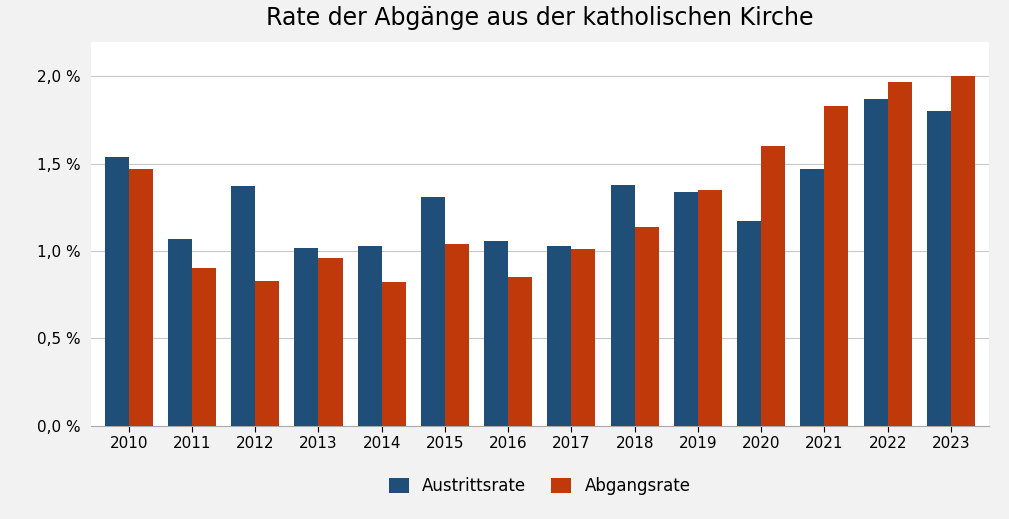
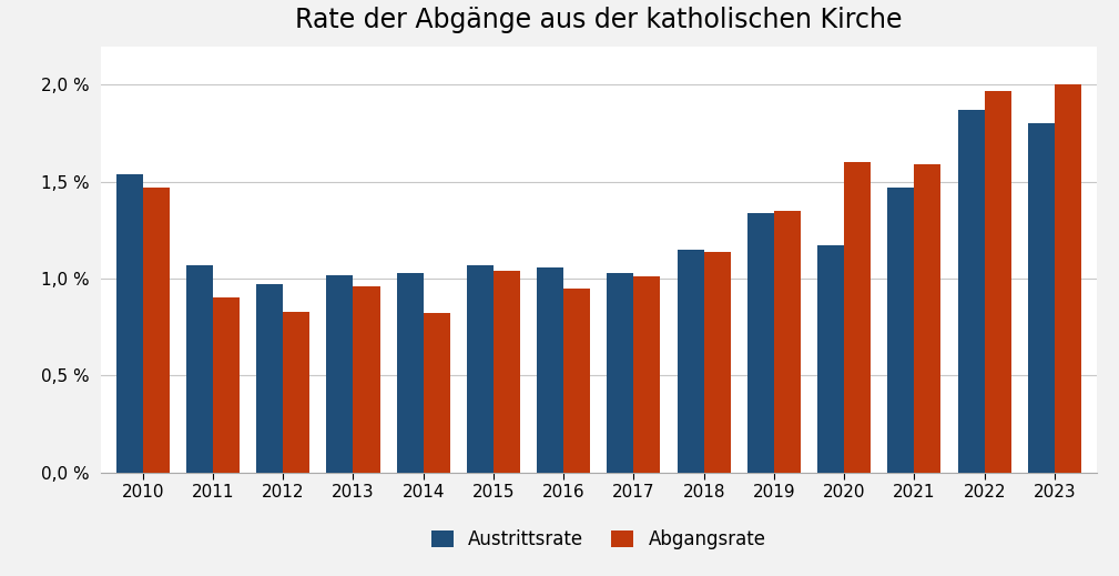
Austrittsrate/2012: 1,37 % -> 0,97 %
Austrittsrate/2015: 1,31 % -> 1,07 %
Abgangsrate/2016: 0,85 % -> 0,95 %
Austrittsrate/2018: 1,38 % -> 1,15 %
Abgangsrate/2021: 1,83 % -> 1,59 %
